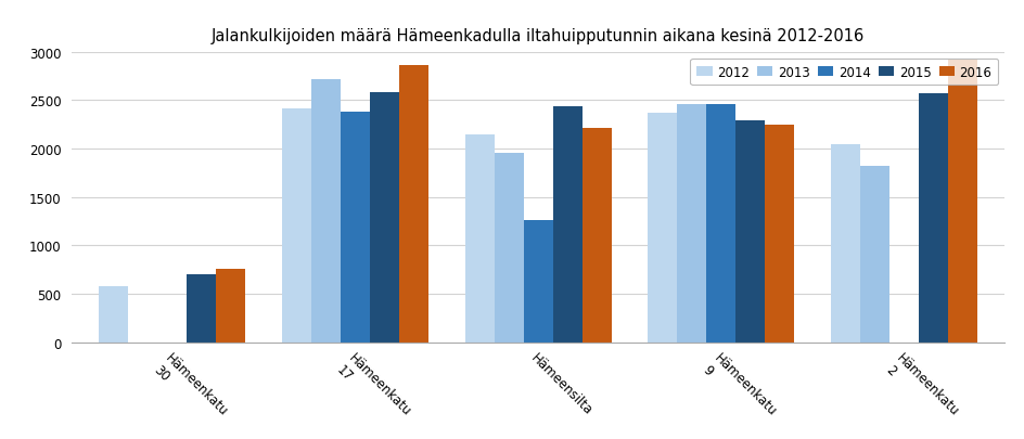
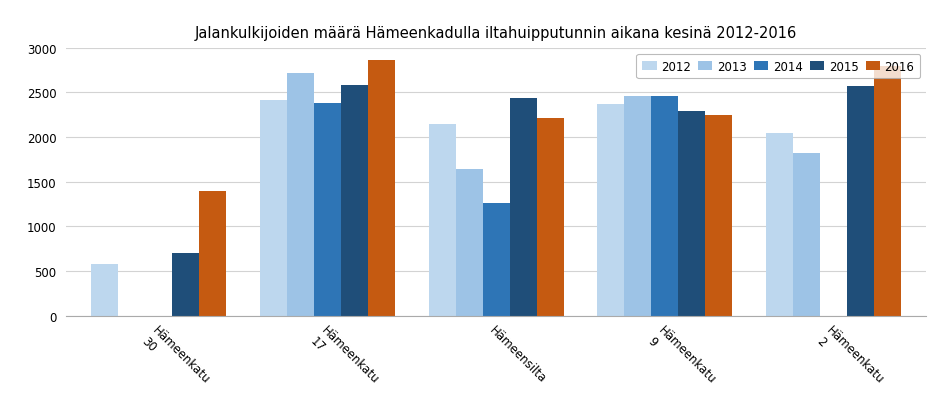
2016/Hämeenkatu 30: 760 -> 1400
2013/Hämeensilta: 1960 -> 1640
2016/Hämeenkatu 2: 2920 -> 2800
